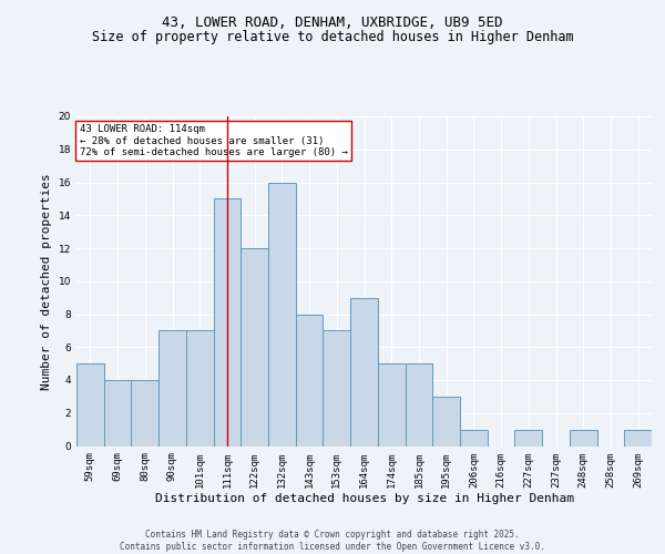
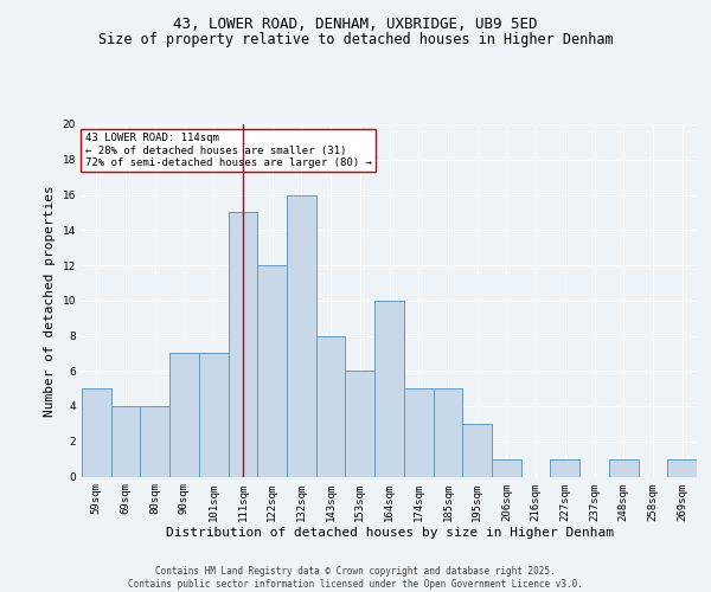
153sqm: 7 -> 6
164sqm: 9 -> 10
